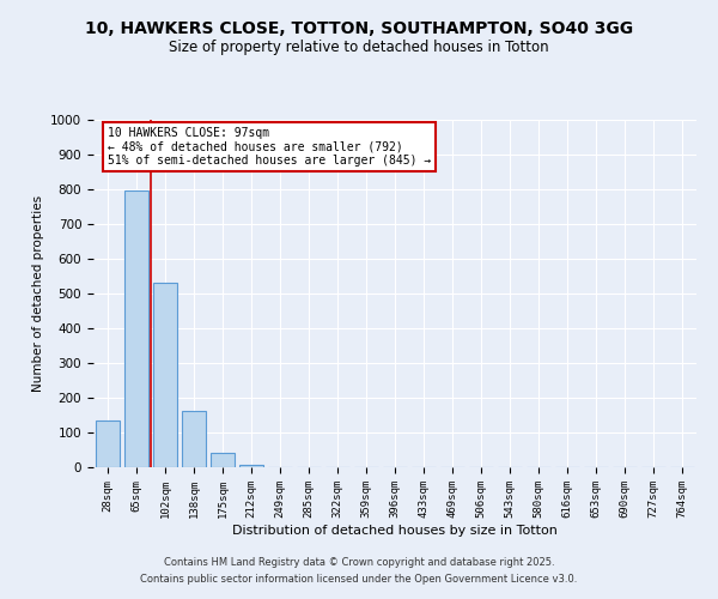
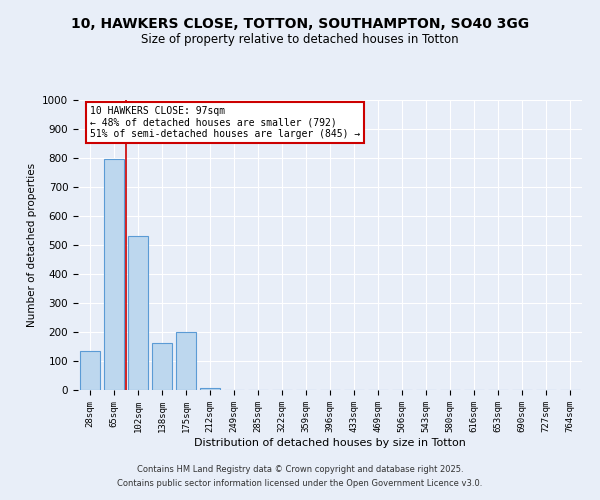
175sqm: 40 -> 200
